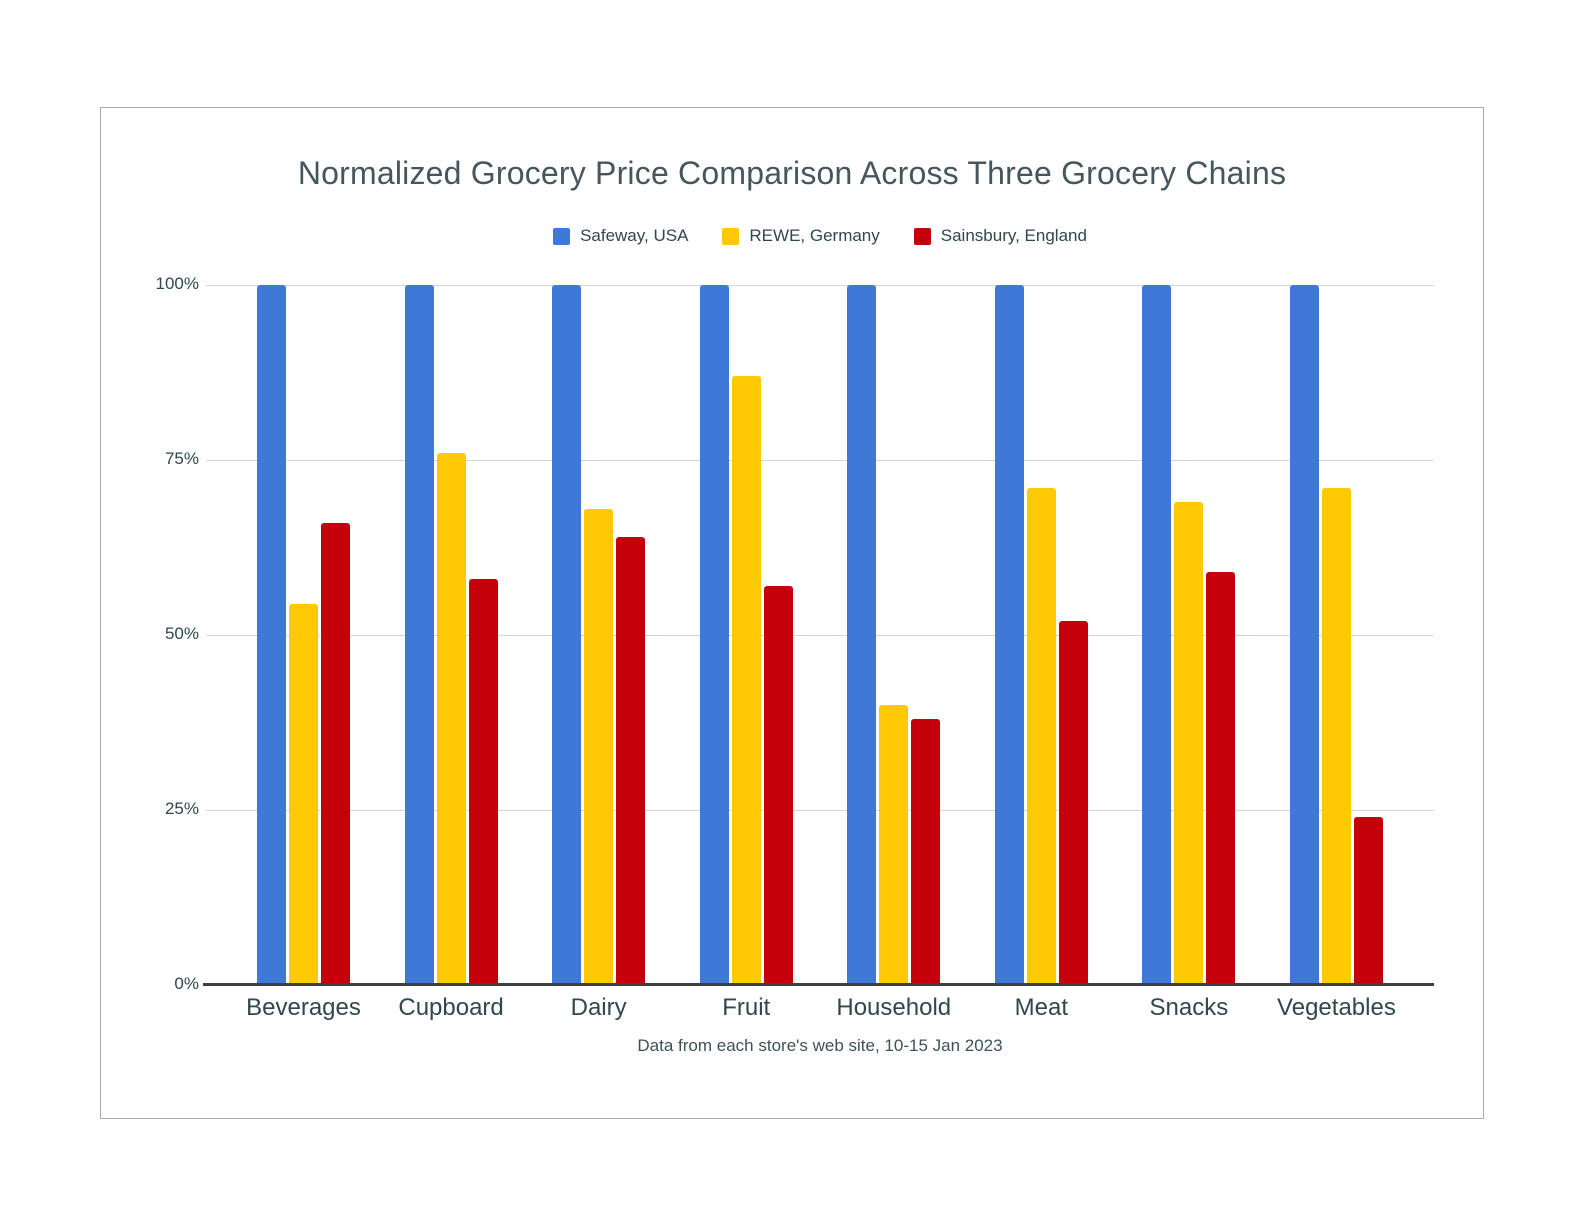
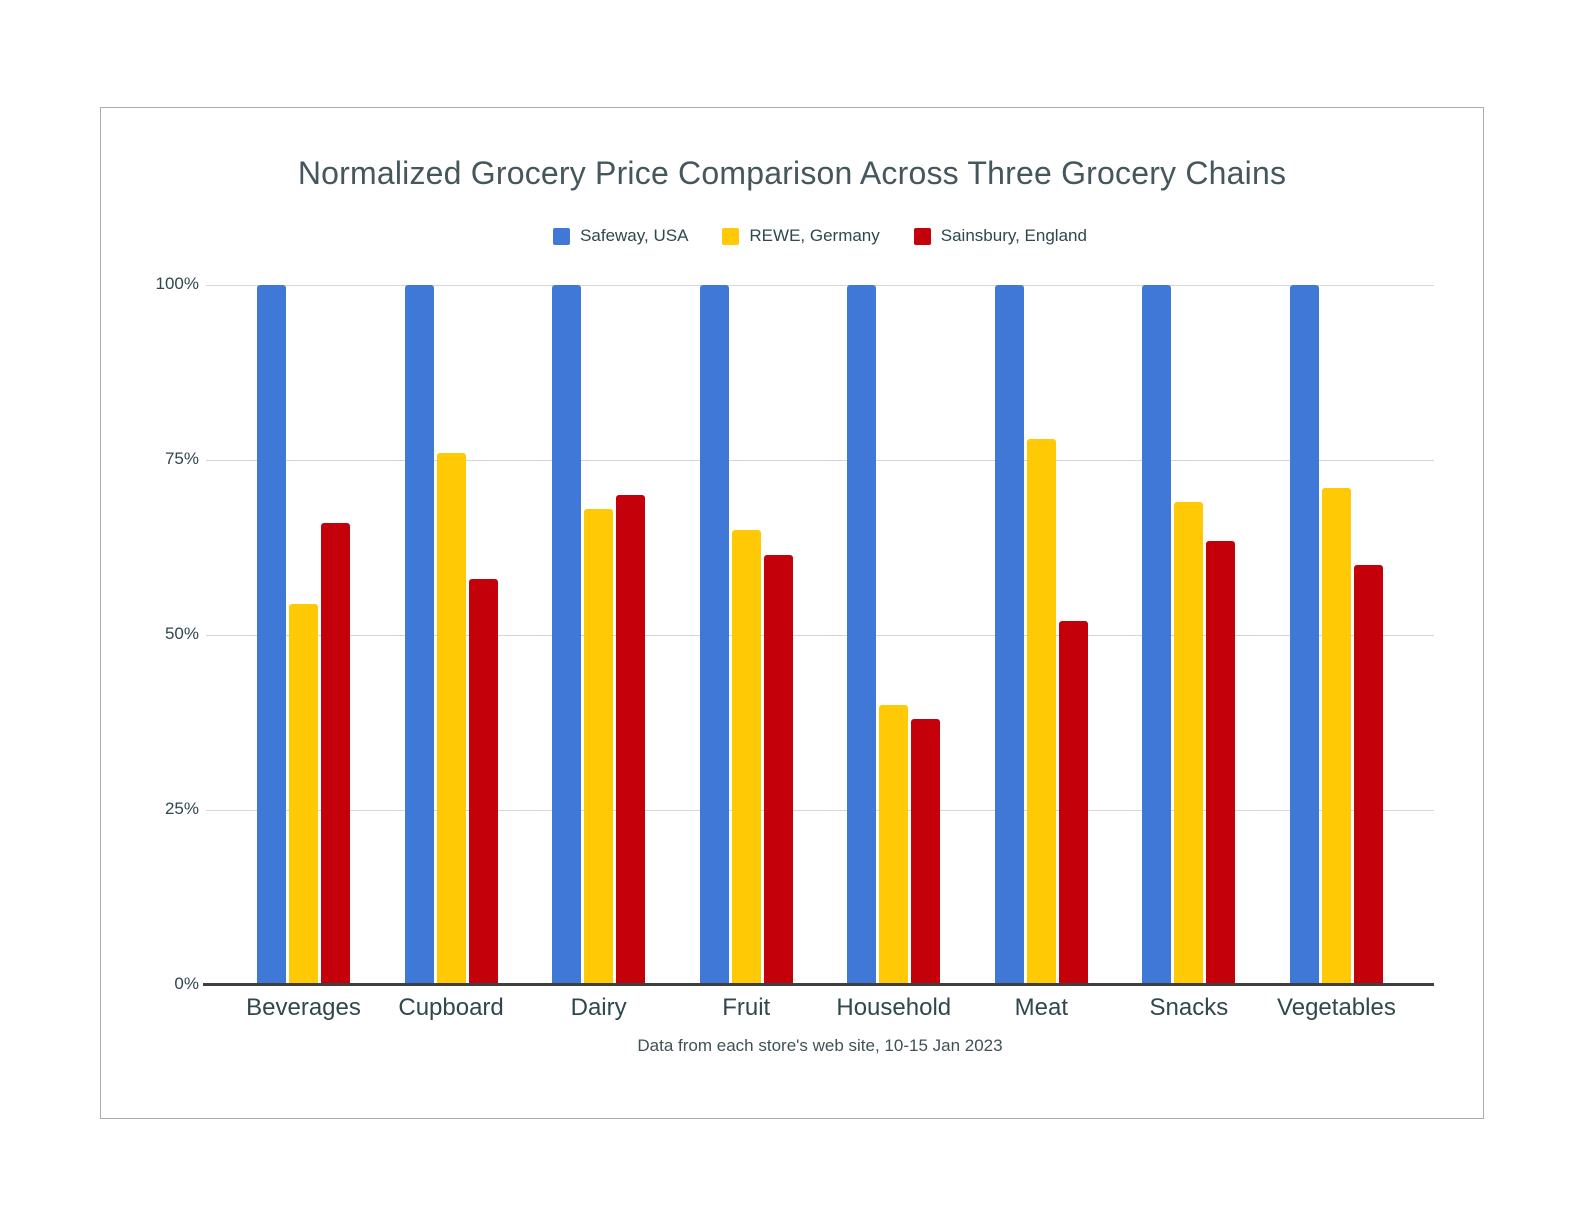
Sainsbury, England/Dairy: 64% -> 70%
REWE, Germany/Fruit: 87% -> 65%
Sainsbury, England/Fruit: 57% -> 62%
REWE, Germany/Meat: 71% -> 78%
Sainsbury, England/Snacks: 59% -> 64%
Sainsbury, England/Vegetables: 24% -> 60%
